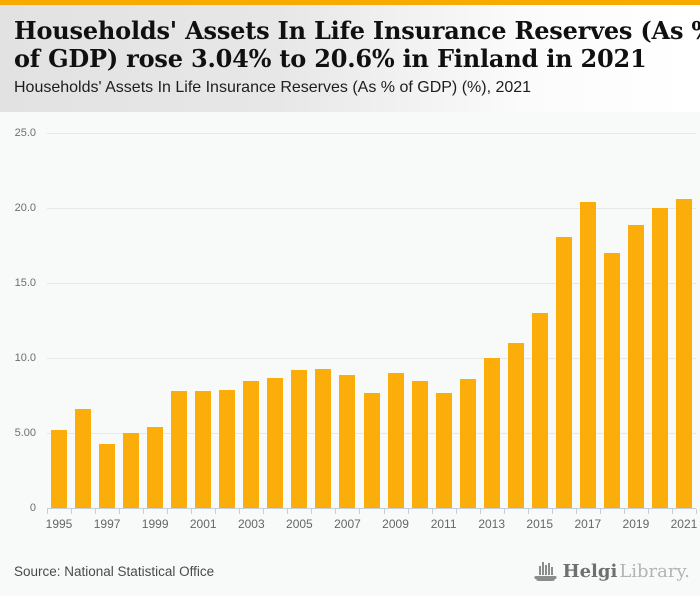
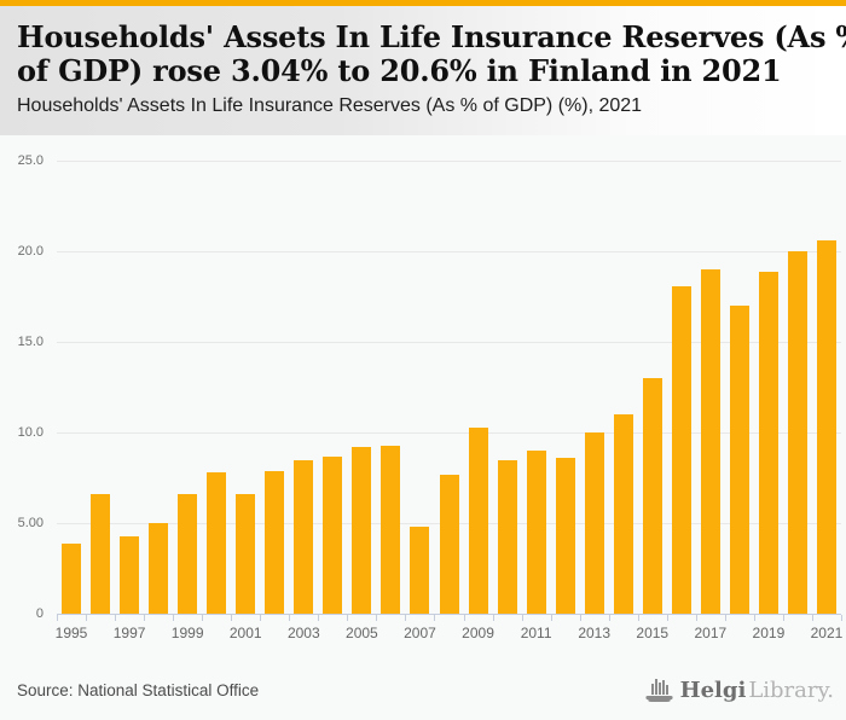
1995: 5.2 -> 3.9
1999: 5.4 -> 6.6
2001: 7.8 -> 6.6
2007: 8.9 -> 4.8
2009: 9.0 -> 10.3
2011: 7.7 -> 9.0
2017: 20.4 -> 19.0
